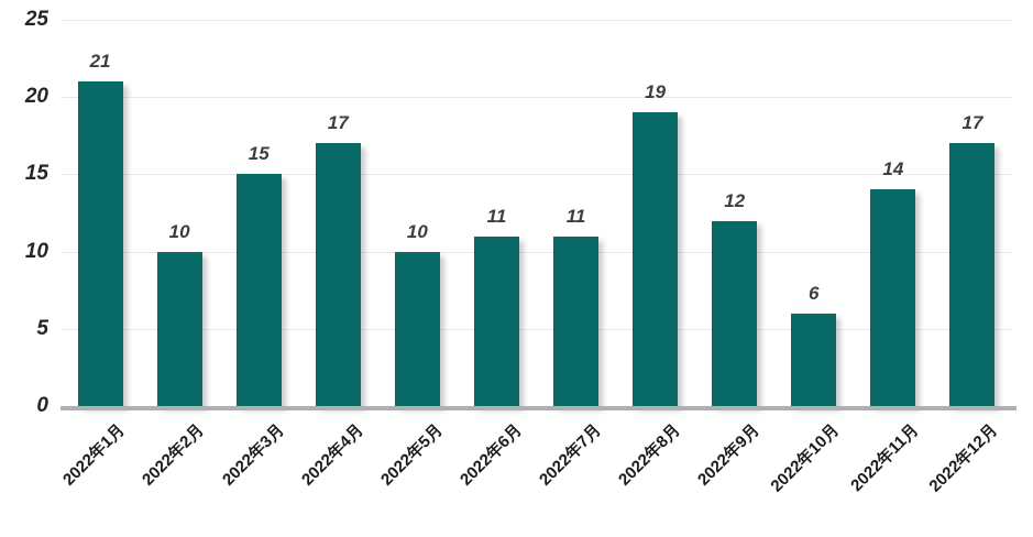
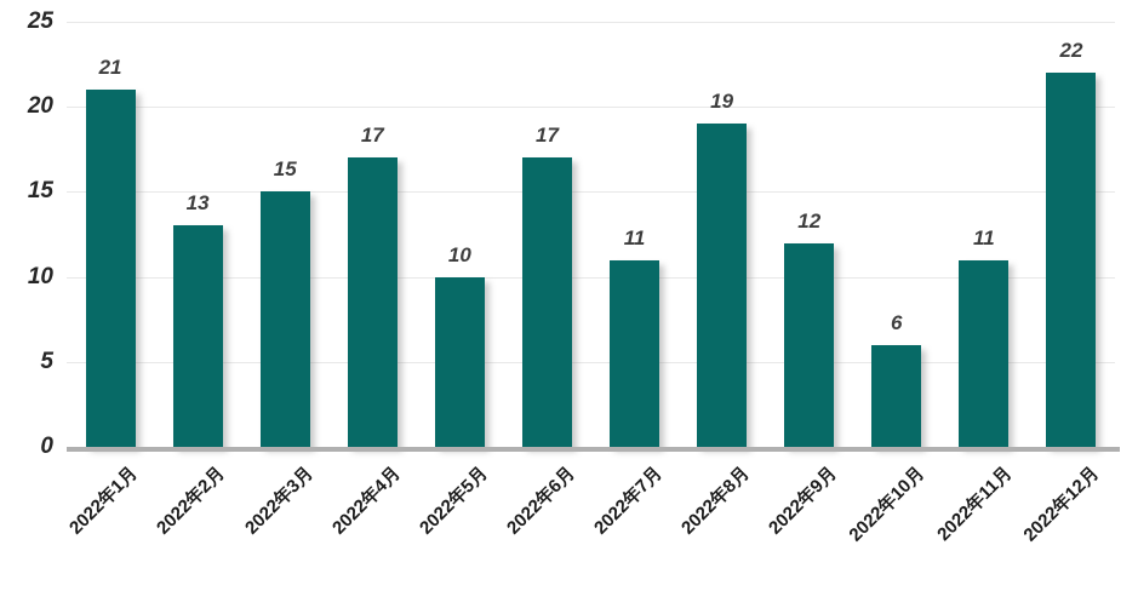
2022年2月: 10 -> 13
2022年6月: 11 -> 17
2022年11月: 14 -> 11
2022年12月: 17 -> 22
